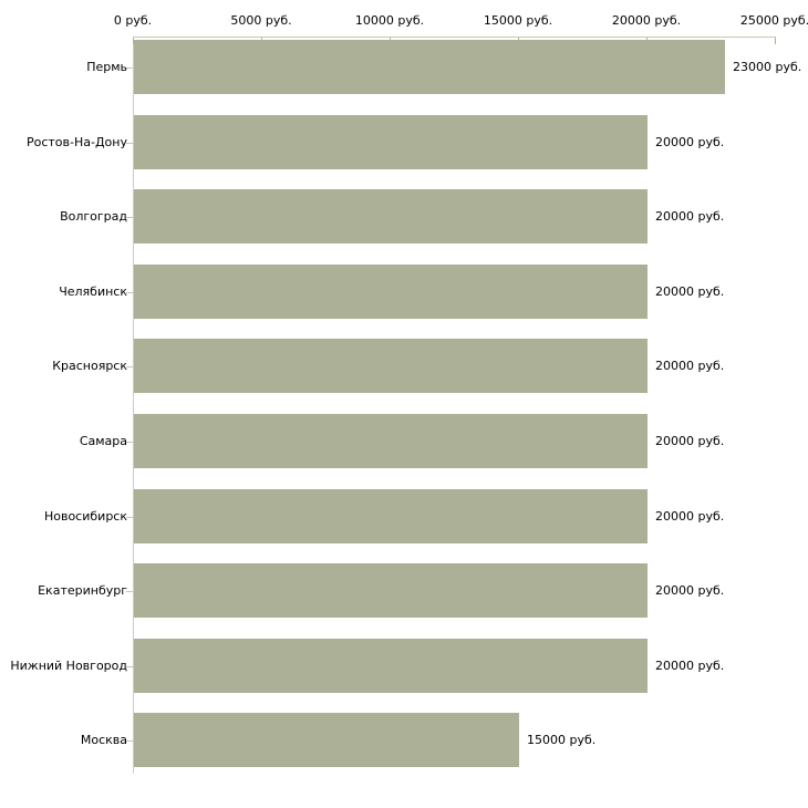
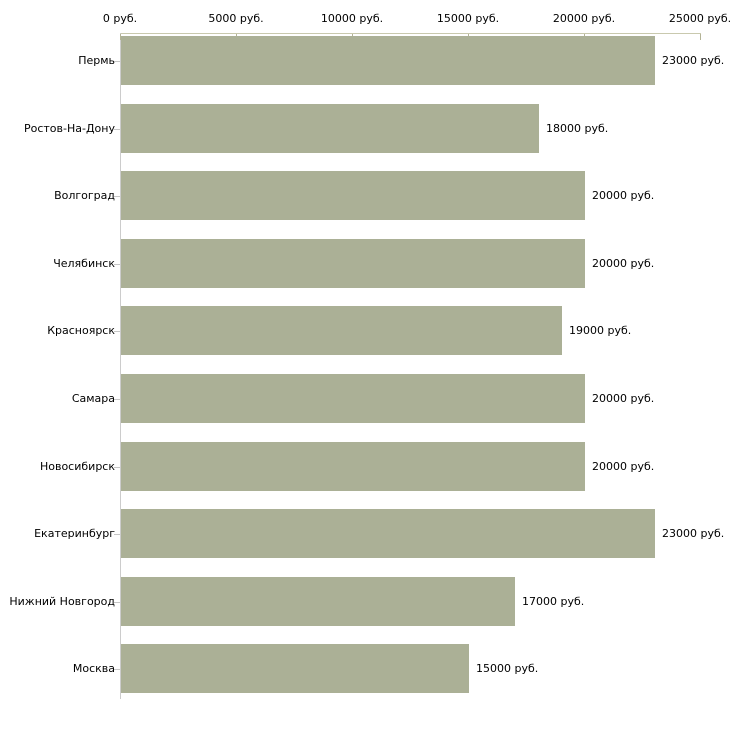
Ростов-На-Дону: 20000 -> 18000
Красноярск: 20000 -> 19000
Екатеринбург: 20000 -> 23000
Нижний Новгород: 20000 -> 17000
